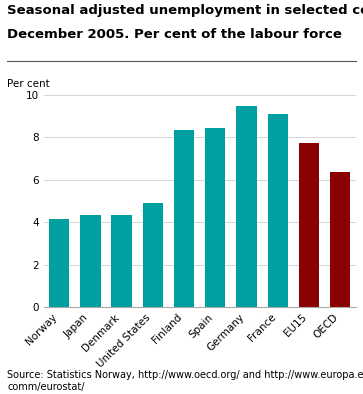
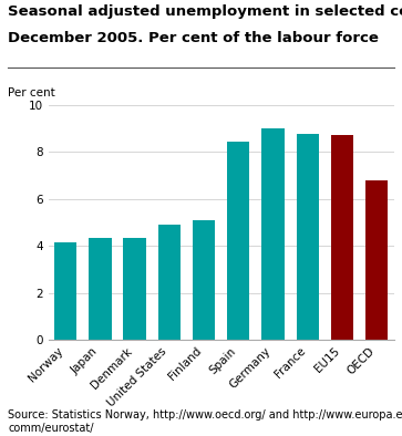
Finland: 8.35 -> 5.10
Germany: 9.45 -> 9.00
France: 9.10 -> 8.75
EU15: 7.70 -> 8.70
OECD: 6.35 -> 6.80
